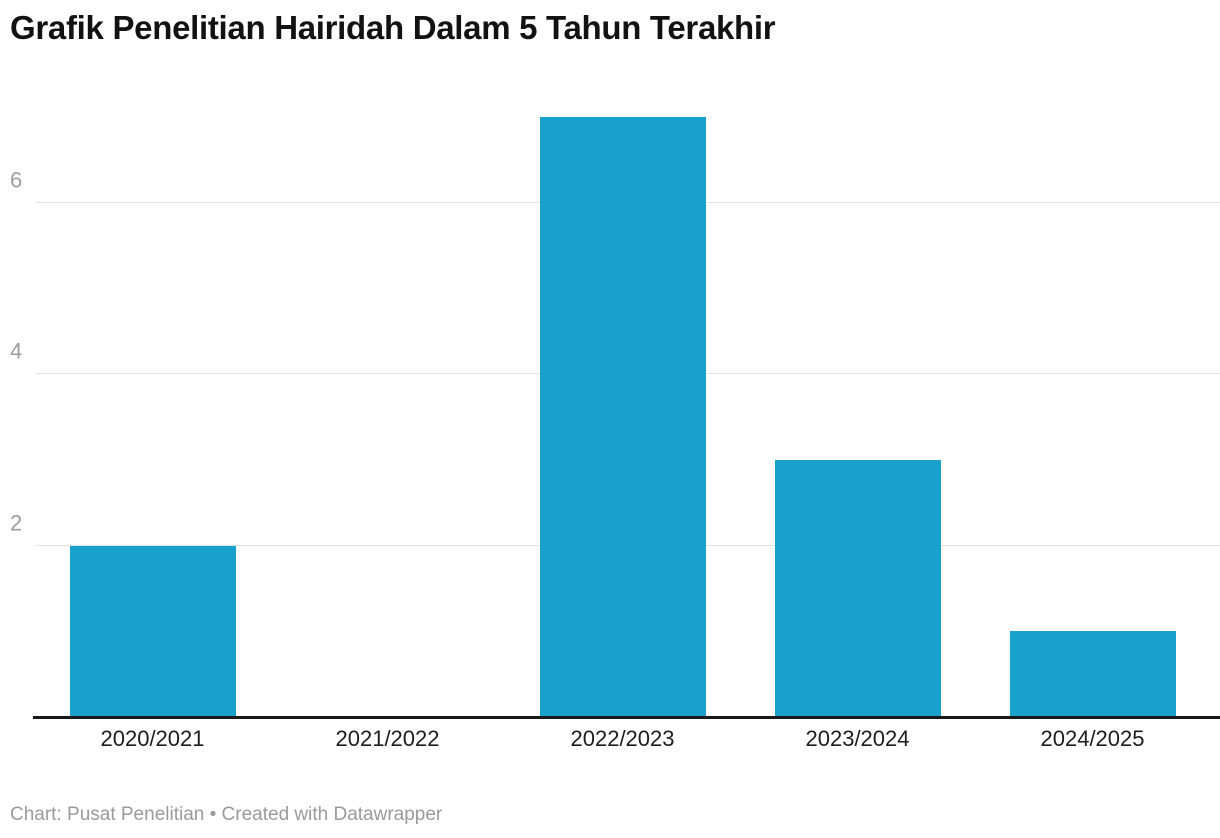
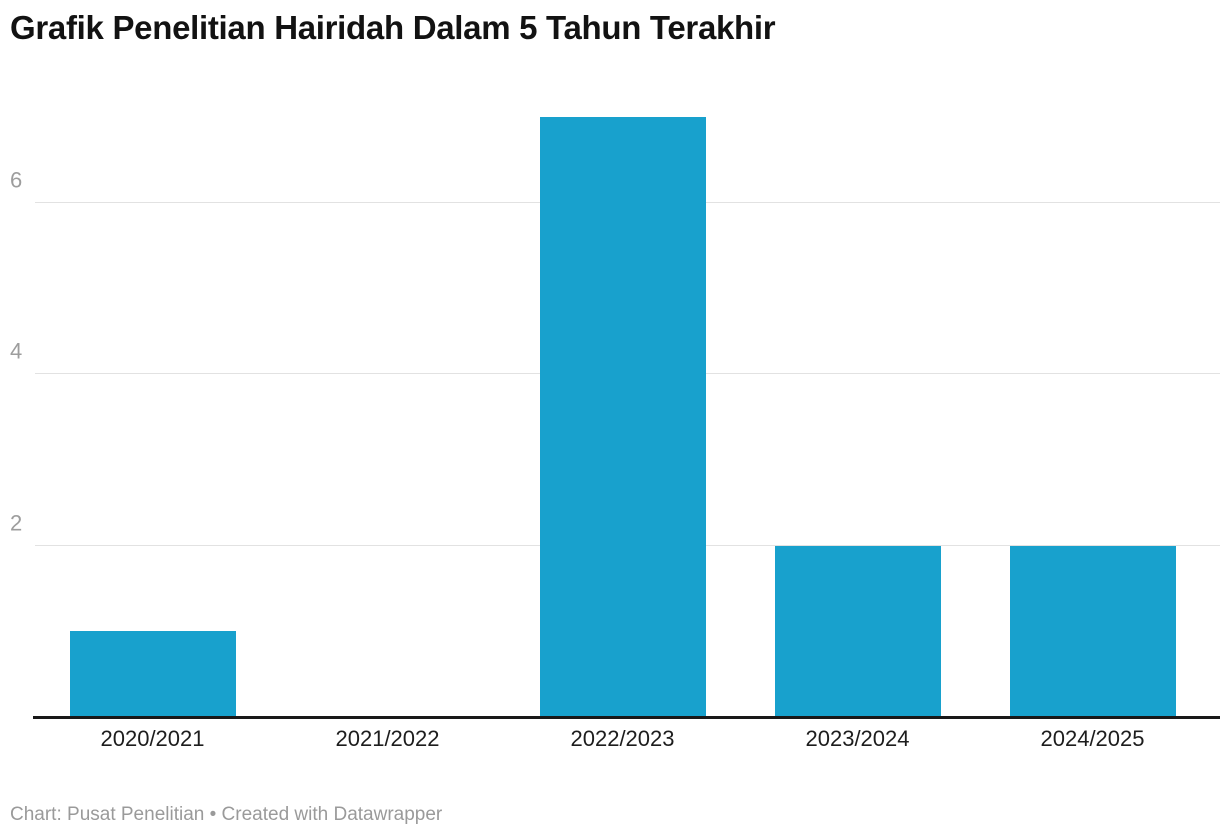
2020/2021: 2 -> 1
2023/2024: 3 -> 2
2024/2025: 1 -> 2
